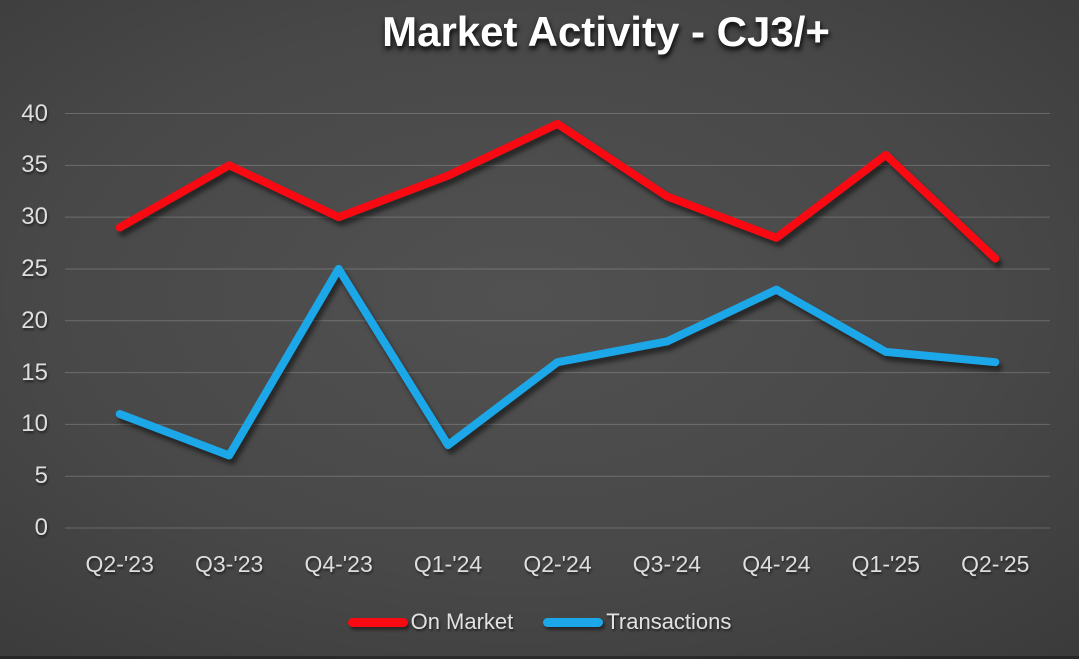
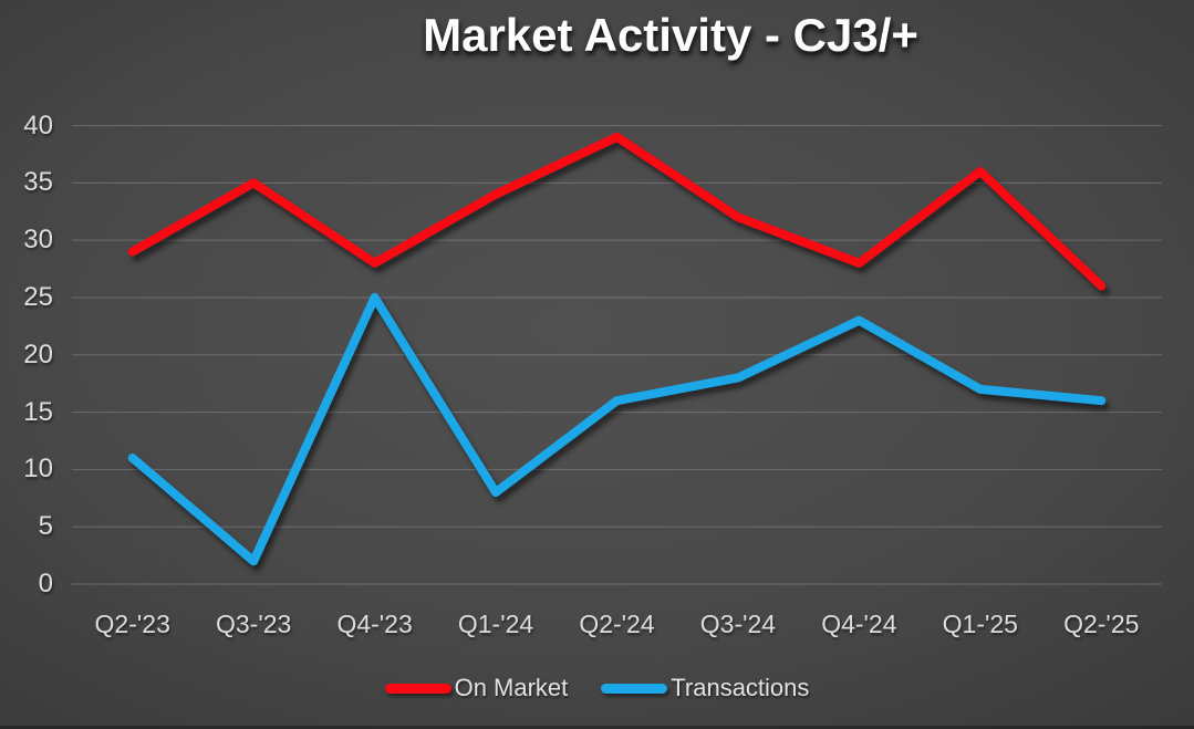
Transactions/Q3-'23: 7 -> 2
On Market/Q4-'23: 30 -> 28
